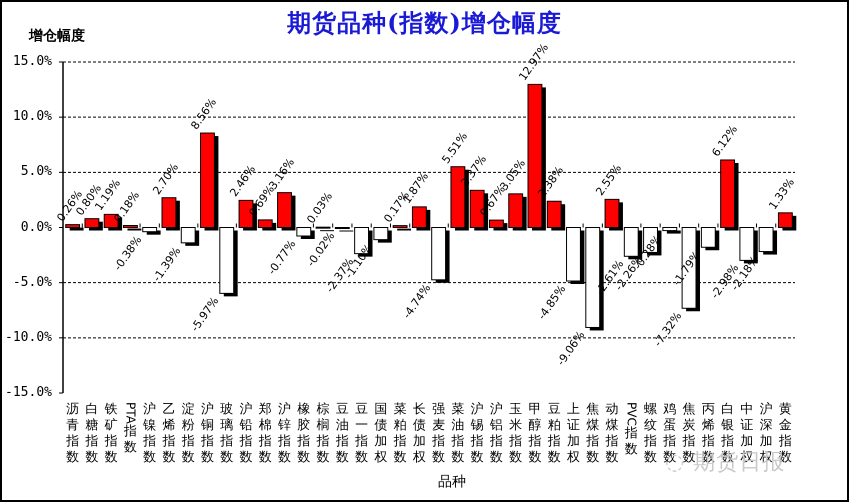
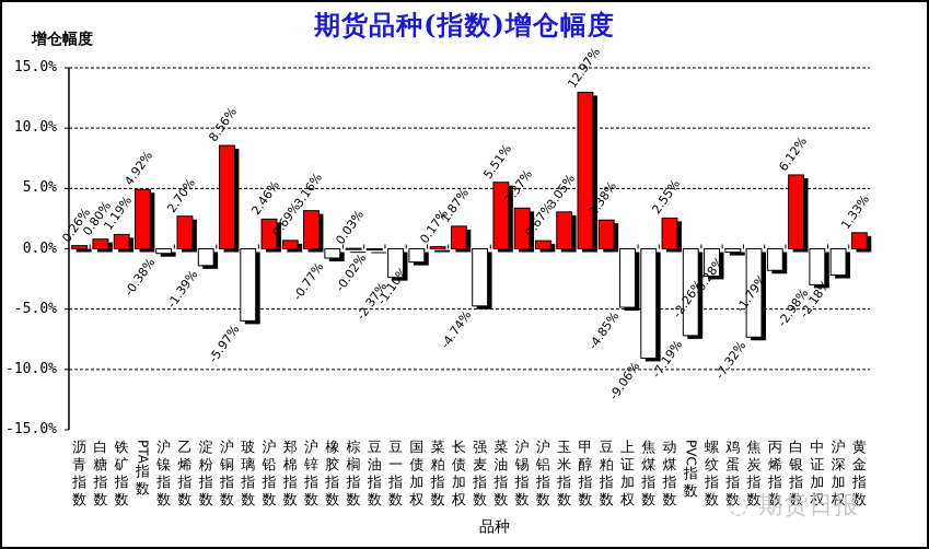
PTA指数: 0.18% -> 4.92%
PVC指数: -2.61% -> -7.19%
